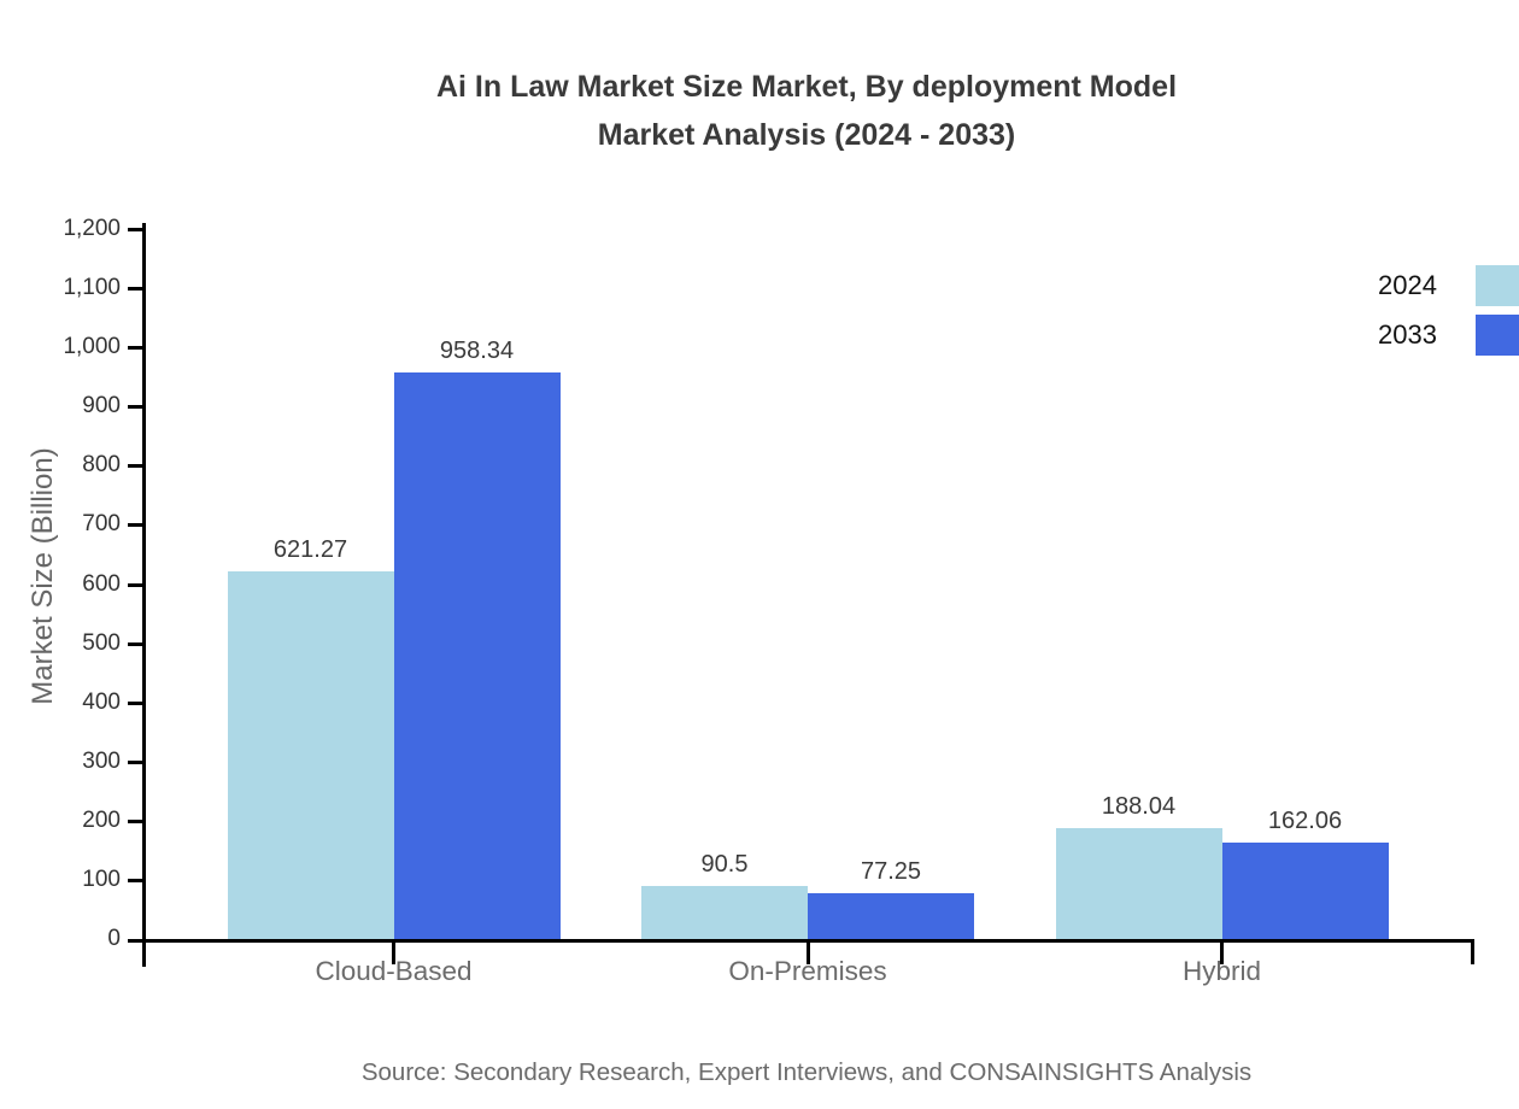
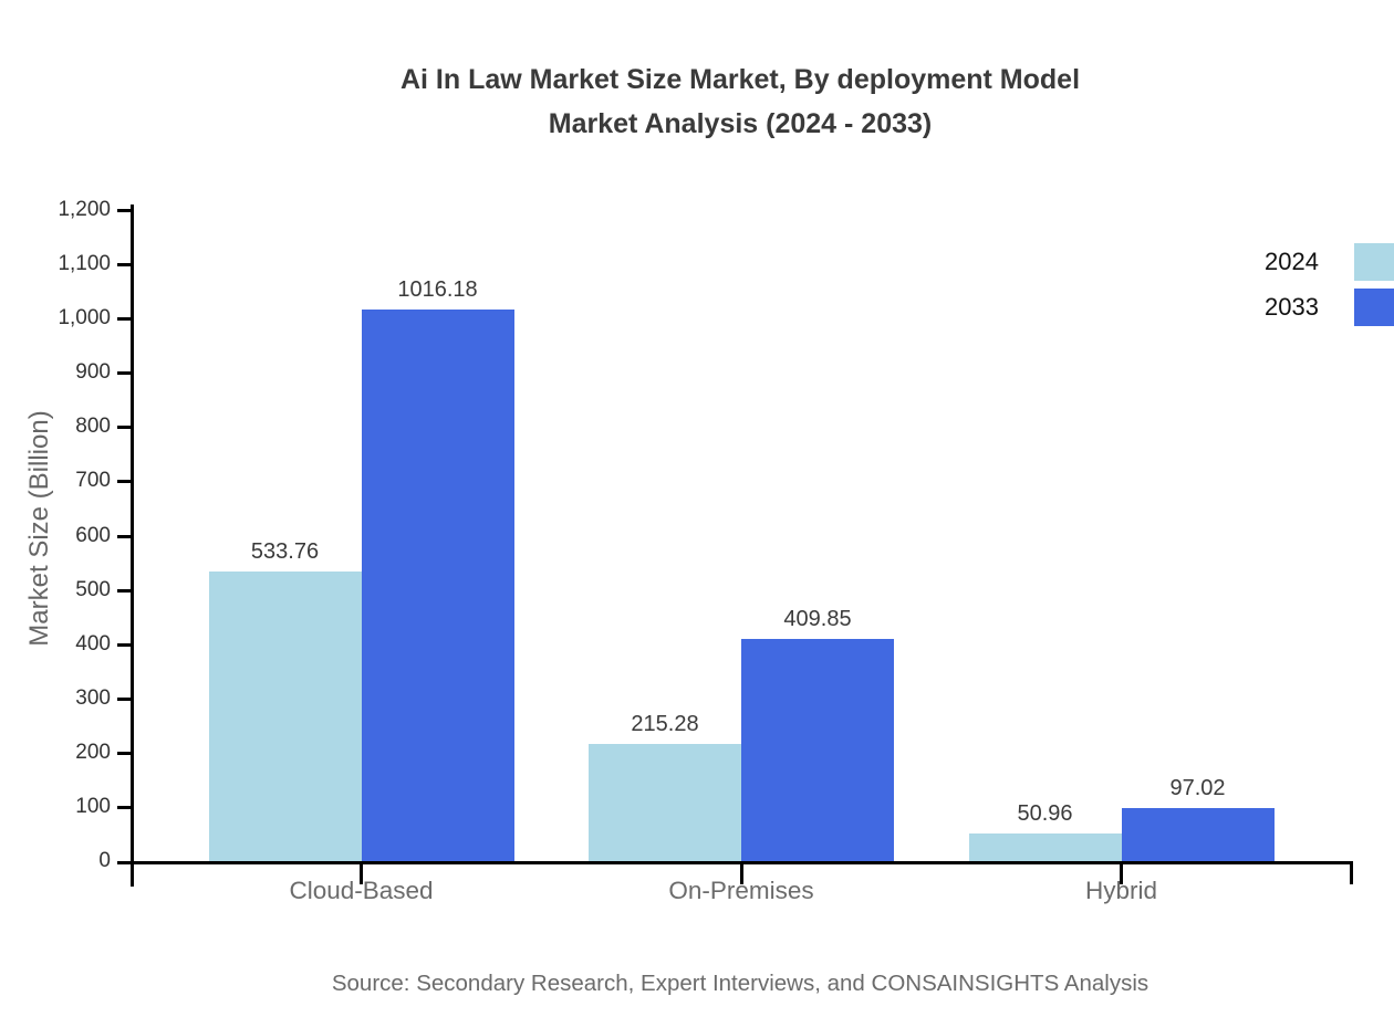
2024/Cloud-Based: 621.27 -> 533.76
2033/Cloud-Based: 958.34 -> 1016.18
2024/On-Premises: 90.5 -> 215.28
2033/On-Premises: 77.25 -> 409.85
2024/Hybrid: 188.04 -> 50.96
2033/Hybrid: 162.06 -> 97.02
